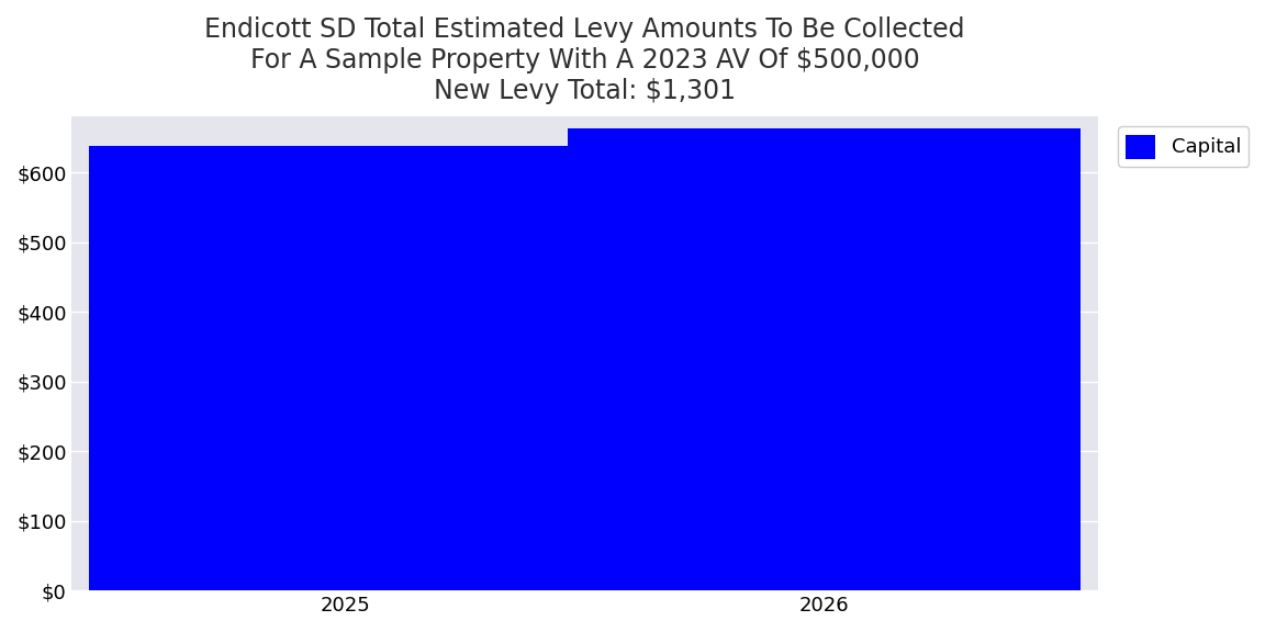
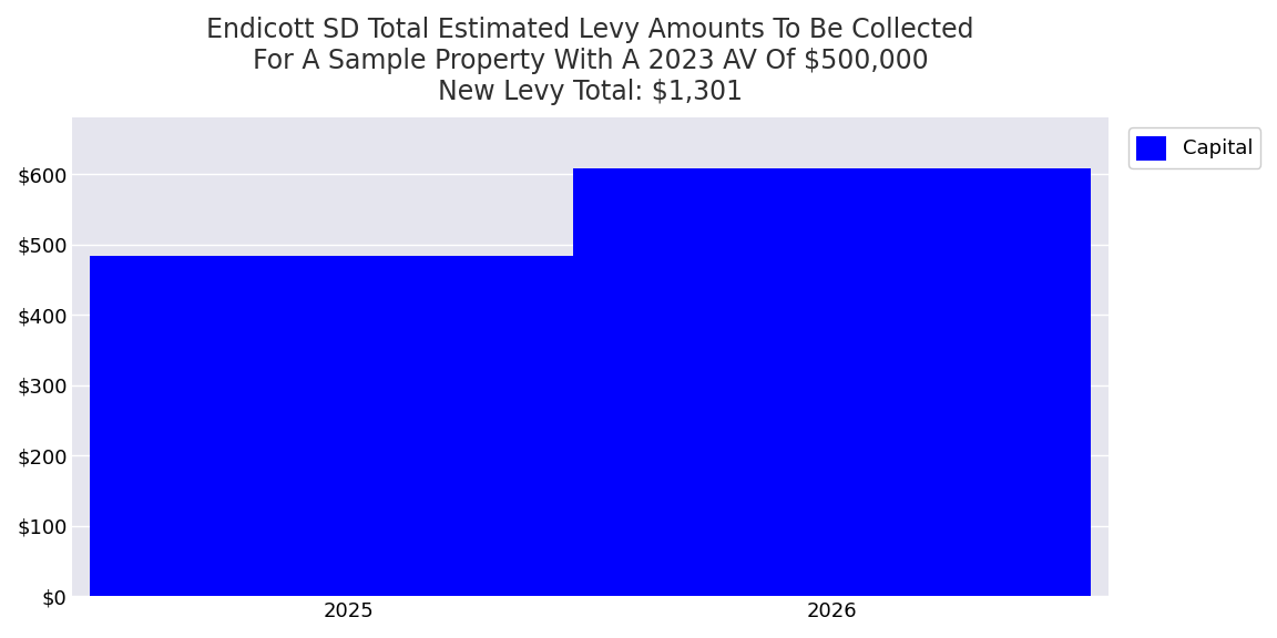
2025: $638 -> $484
2026: $663 -> $608
